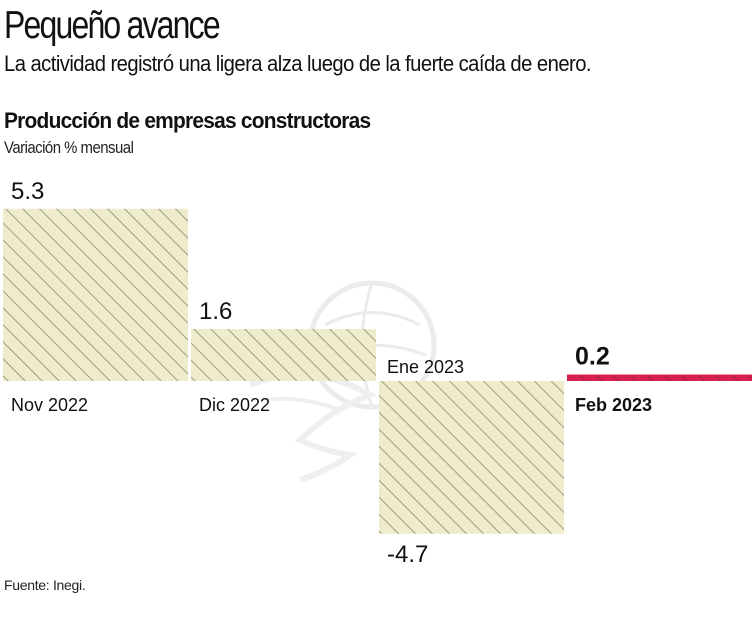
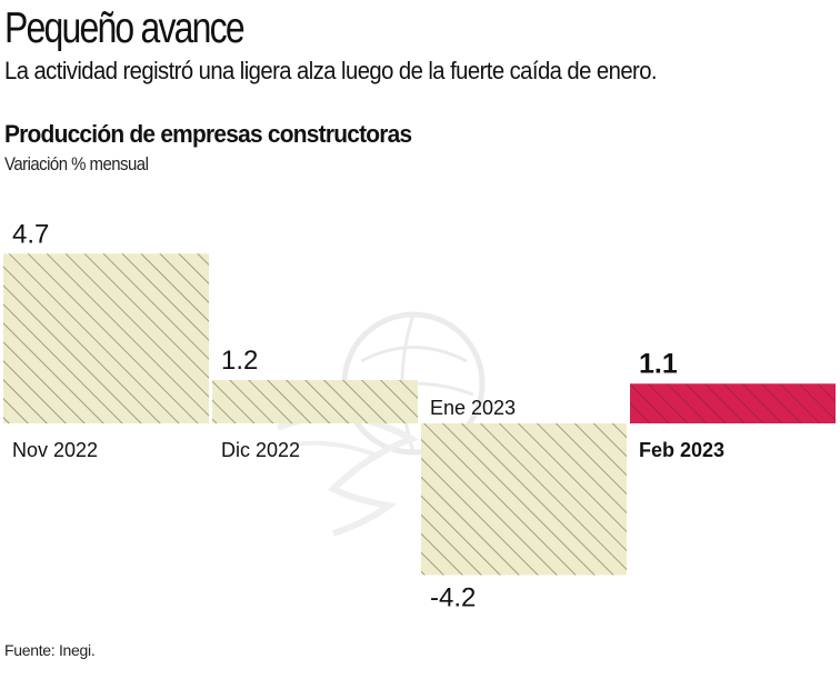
Nov 2022: 5.3 -> 4.7
Dic 2022: 1.6 -> 1.2
Ene 2023: -4.7 -> -4.2
Feb 2023: 0.2 -> 1.1
